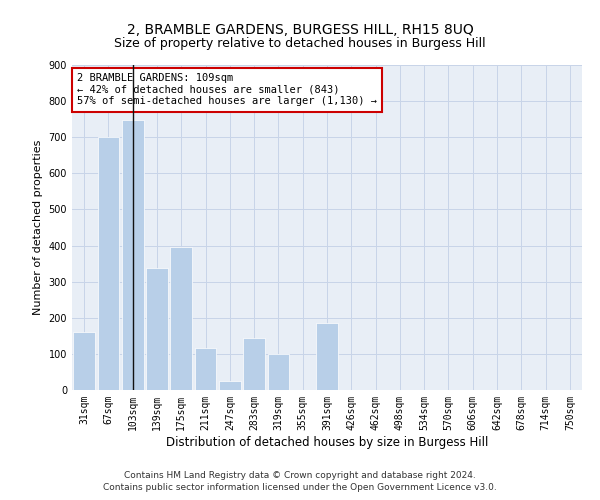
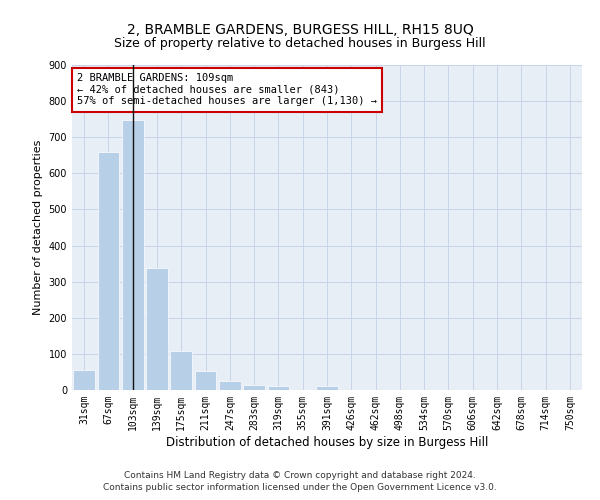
31sqm: 160 -> 55
67sqm: 700 -> 660
175sqm: 395 -> 107
211sqm: 115 -> 53
283sqm: 145 -> 15
319sqm: 100 -> 11
391sqm: 185 -> 10
